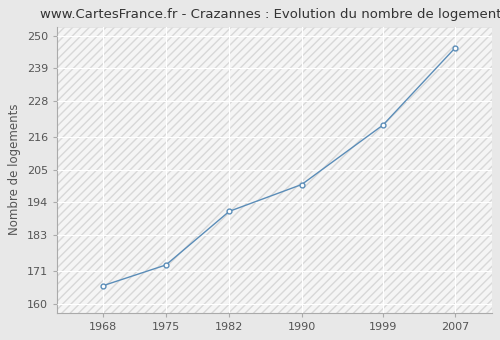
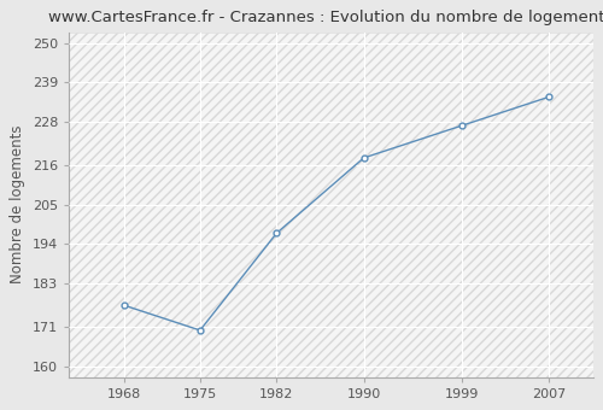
1968: 166 -> 177
1975: 173 -> 170
1982: 191 -> 197
1990: 200 -> 218
1999: 220 -> 227
2007: 246 -> 235
